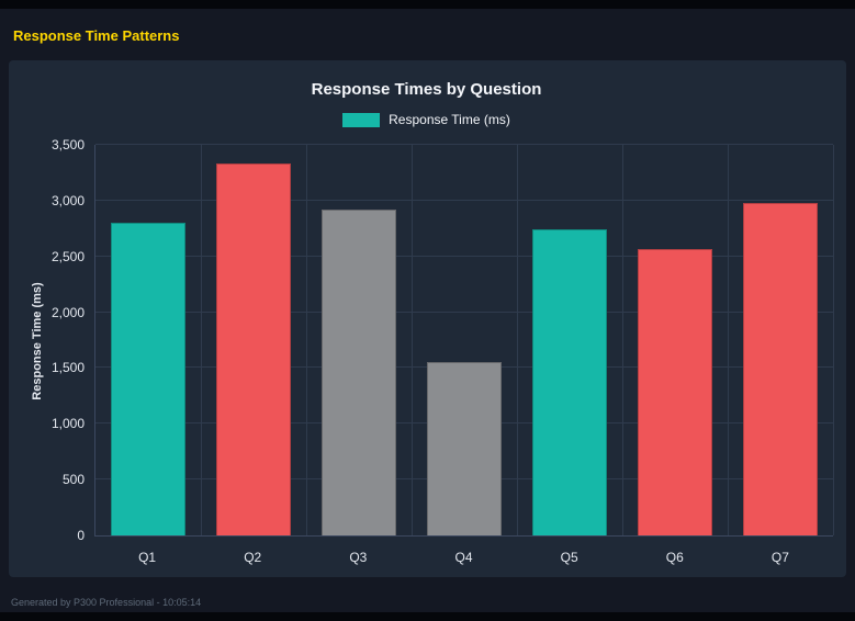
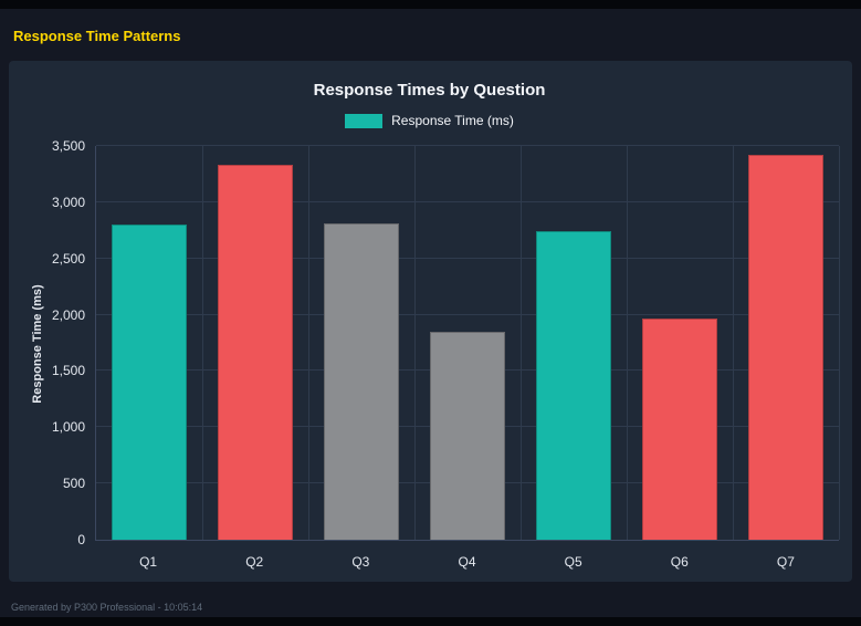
Q3: 2920 -> 2810
Q4: 1550 -> 1850
Q6: 2570 -> 1970
Q7: 2980 -> 3420
